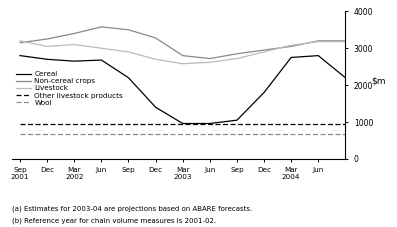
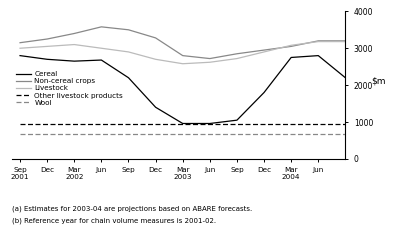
Livestock/Sep 2001: 3200 -> 3000
